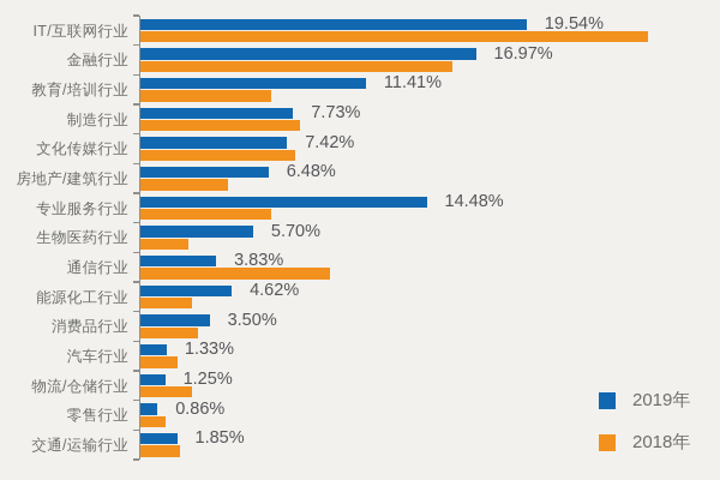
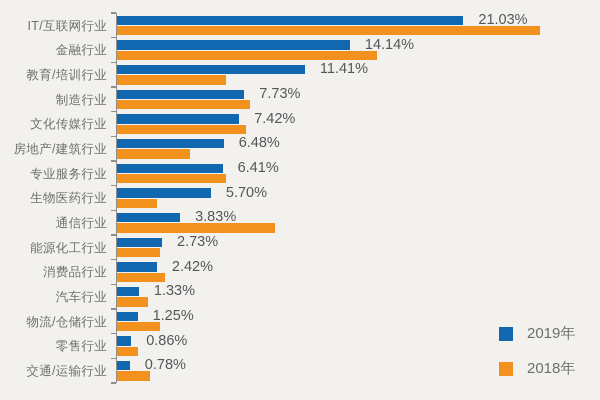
2019年/IT/互联网行业: 19.54% -> 21.03%
2019年/金融行业: 16.97% -> 14.14%
2019年/专业服务行业: 14.48% -> 6.41%
2019年/能源化工行业: 4.62% -> 2.73%
2019年/消费品行业: 3.50% -> 2.42%
2019年/交通/运输行业: 1.85% -> 0.78%
